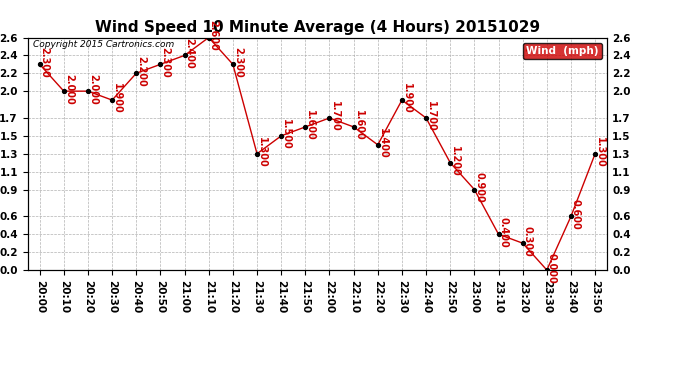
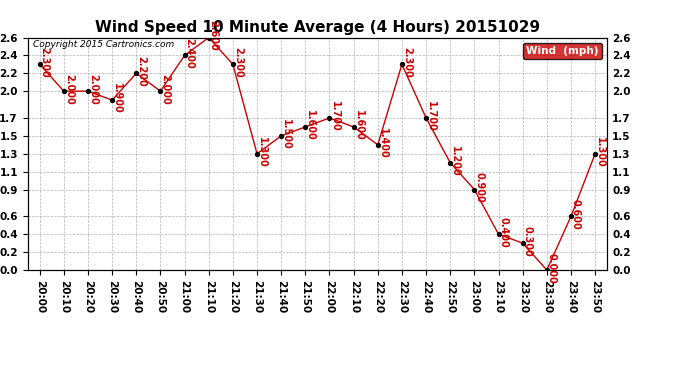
20:50: 2.300 -> 2.000
22:30: 1.900 -> 2.300
